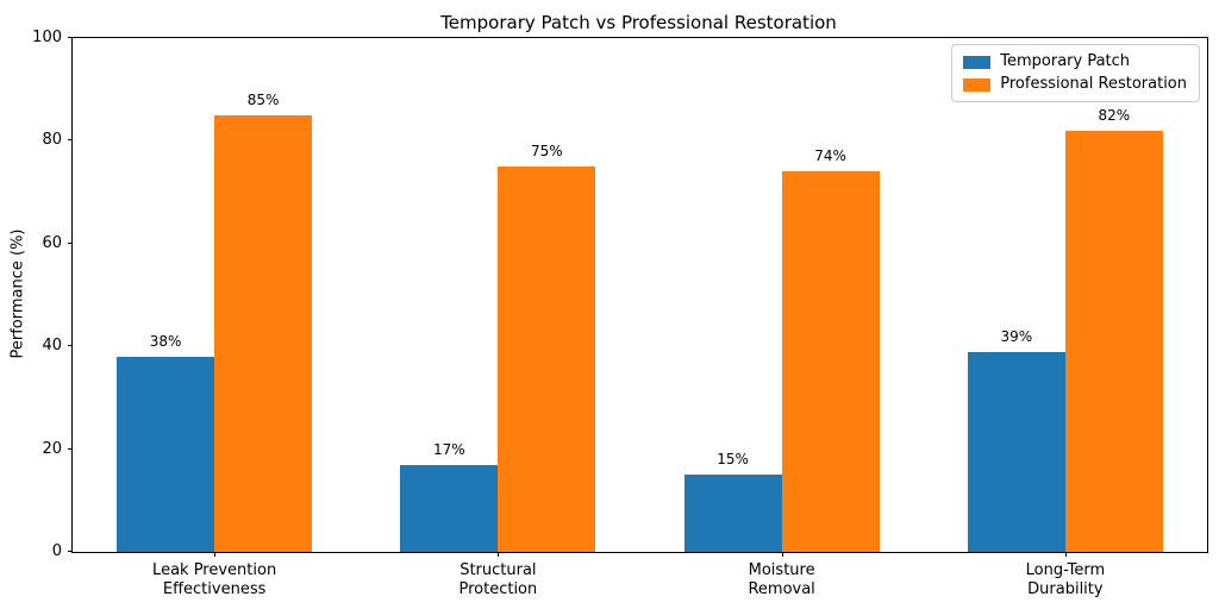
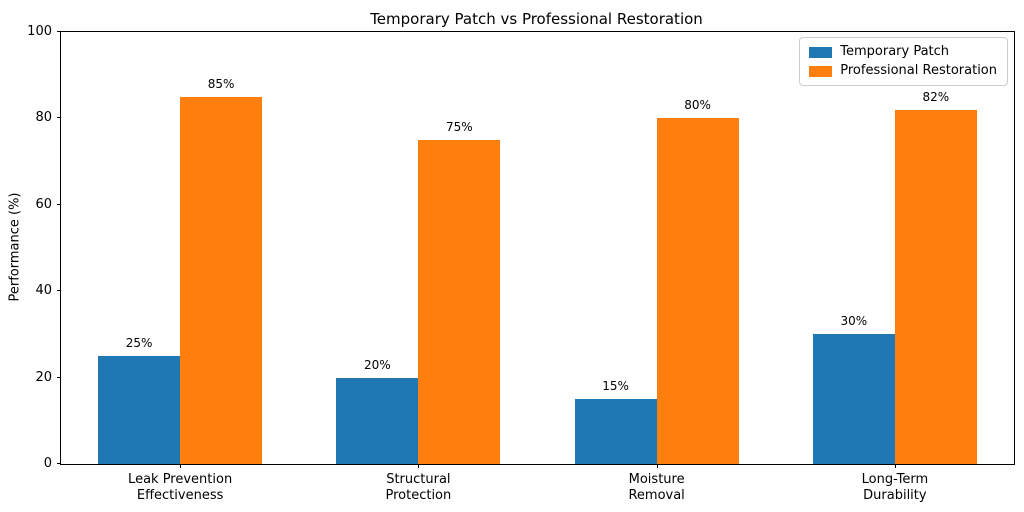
Temporary Patch/Leak Prevention Effectiveness: 38% -> 25%
Temporary Patch/Structural Protection: 17% -> 20%
Professional Restoration/Moisture Removal: 74% -> 80%
Temporary Patch/Long-Term Durability: 39% -> 30%
